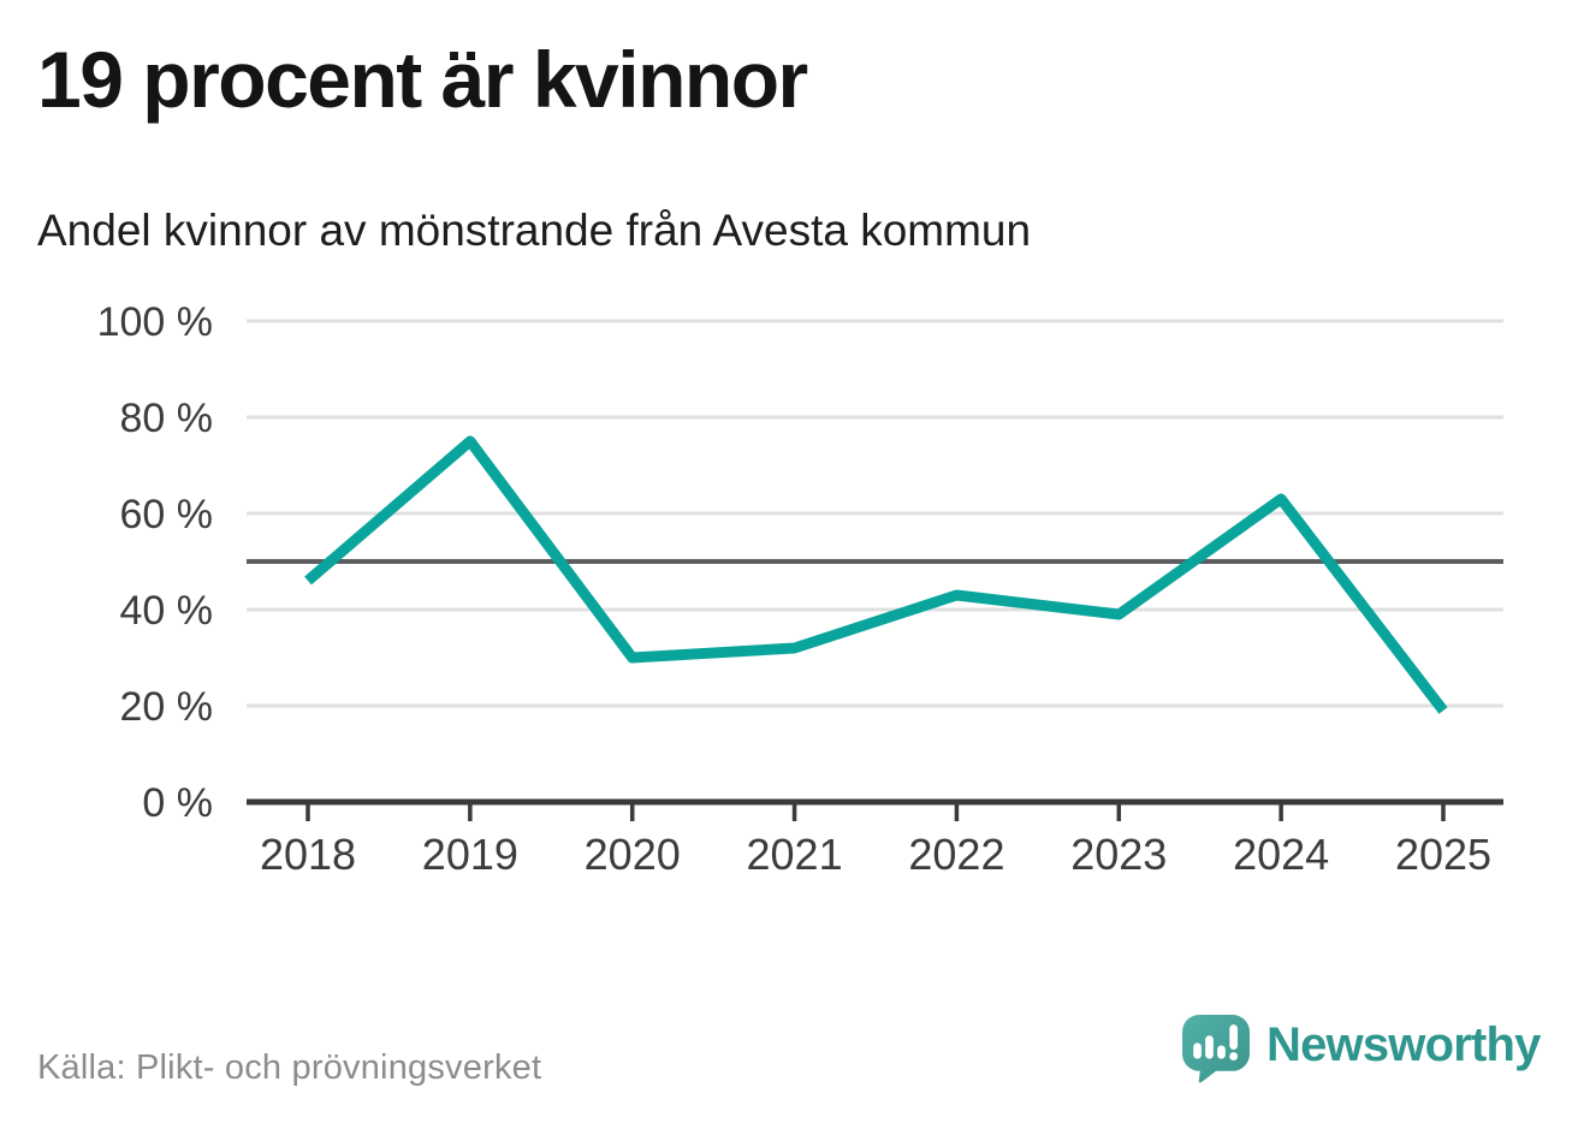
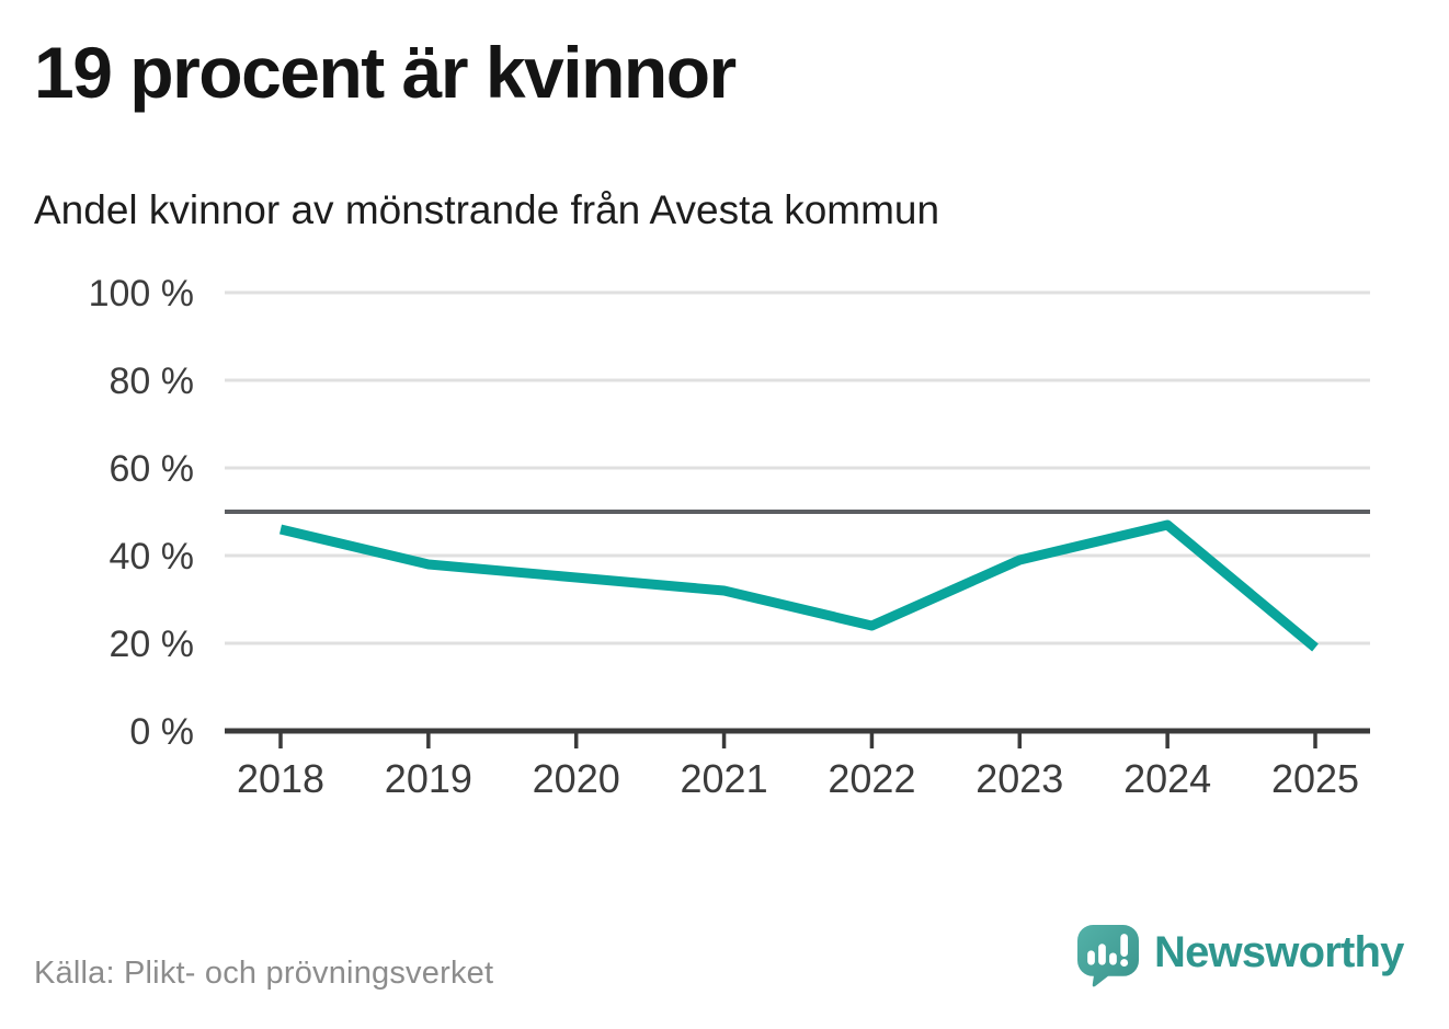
2019: 75% -> 38%
2020: 30% -> 35%
2022: 43% -> 24%
2024: 63% -> 47%
